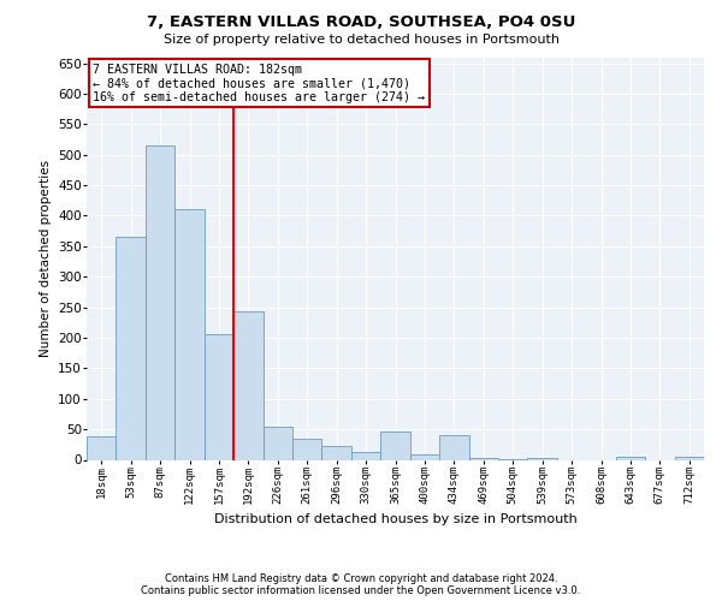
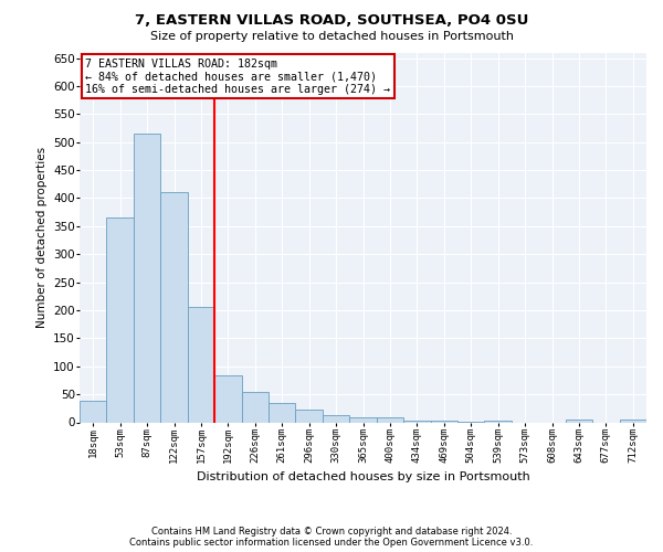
192sqm: 244 -> 83
365sqm: 46 -> 8
434sqm: 40 -> 3
